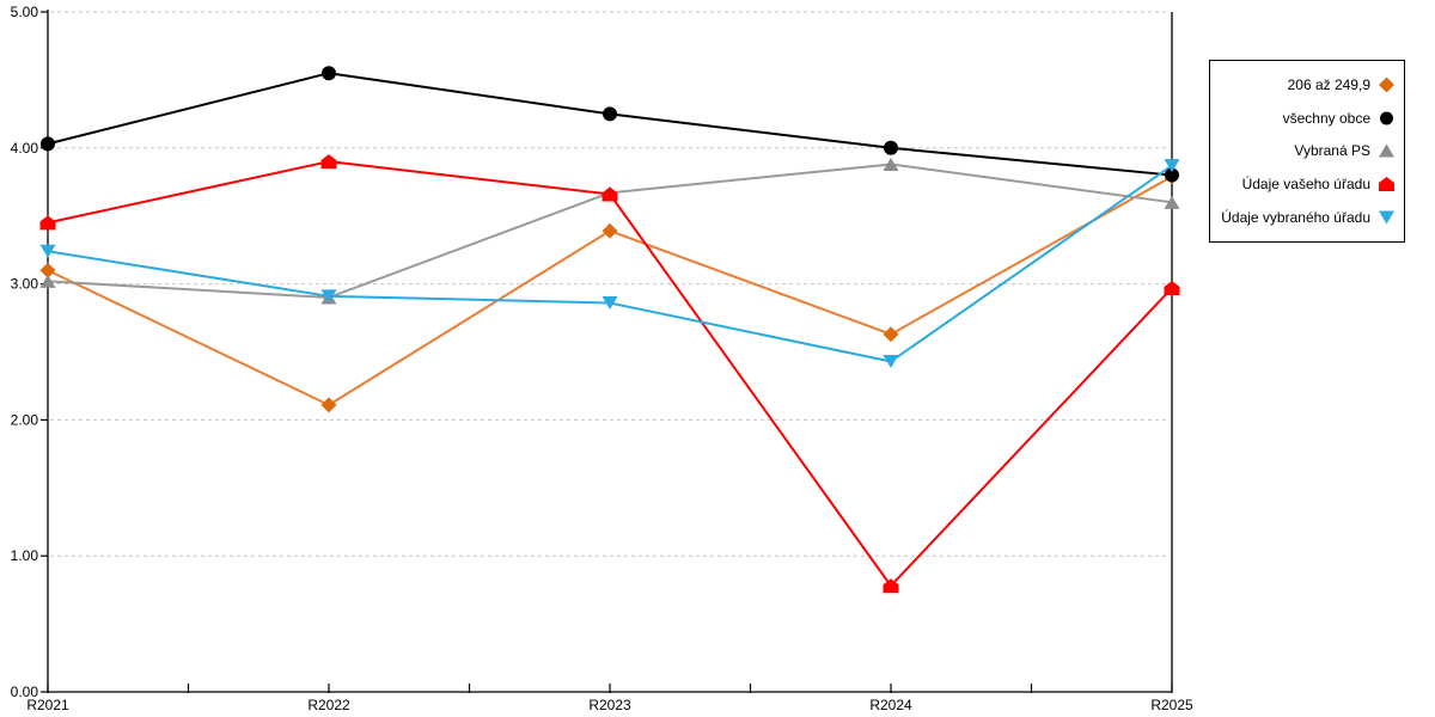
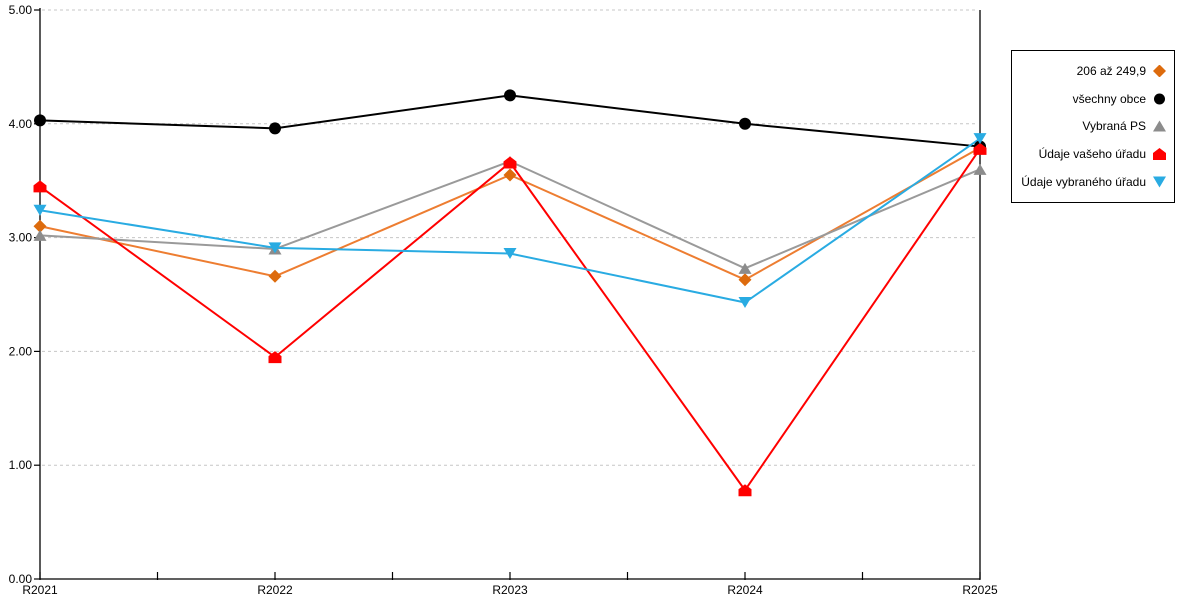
206 až 249,9/R2022: 2.11 -> 2.66
všechny obce/R2022: 4.55 -> 3.96
Údaje vašeho úřadu/R2022: 3.90 -> 1.95
206 až 249,9/R2023: 3.39 -> 3.55
Vybraná PS/R2024: 3.88 -> 2.73
Údaje vašeho úřadu/R2025: 2.97 -> 3.78
